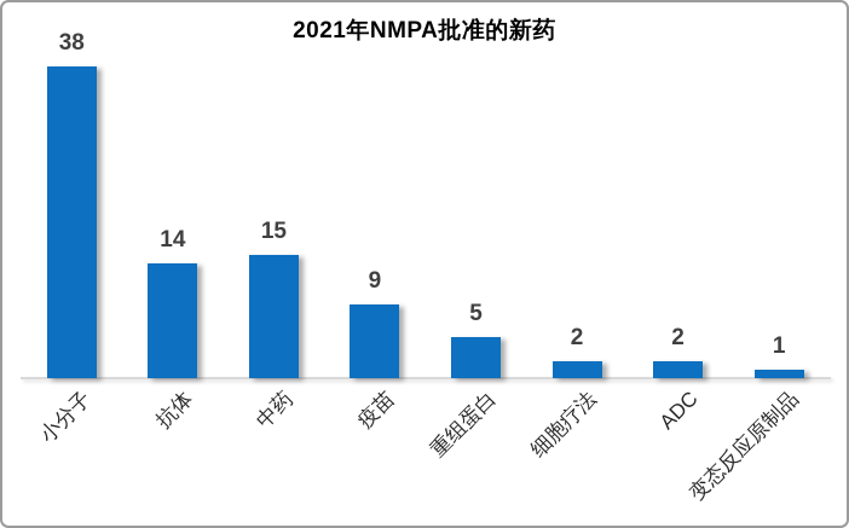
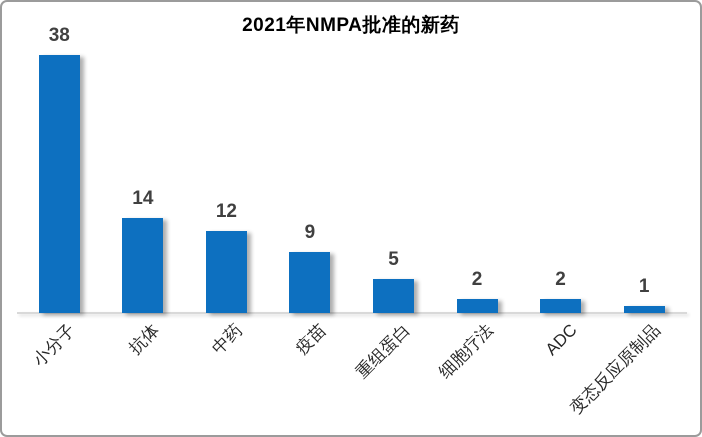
中药: 15 -> 12
